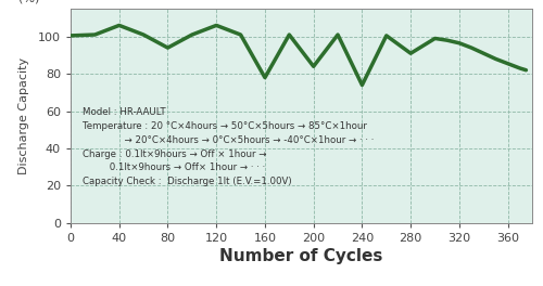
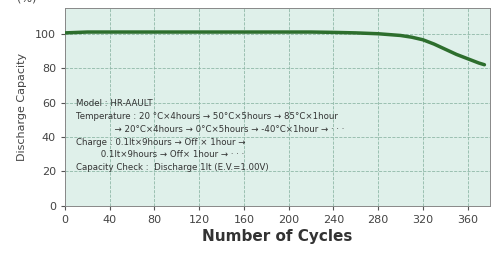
40: 106 -> 101
80: 94 -> 101
120: 106 -> 101
160: 78 -> 101
200: 84 -> 101
240: 74 -> 101
280: 91 -> 100
